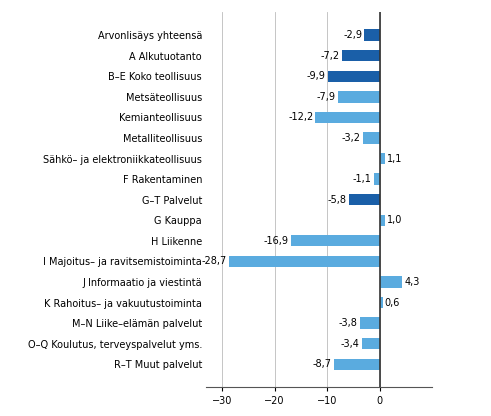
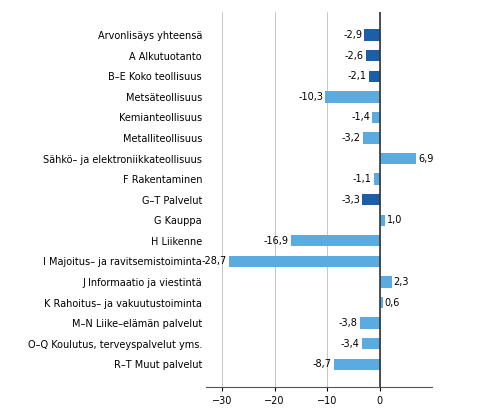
A Alkutuotanto: -7,2 -> -2,6
B–E Koko teollisuus: -9,9 -> -2,1
Metsäteollisuus: -7,9 -> -10,3
Kemianteollisuus: -12,2 -> -1,4
Sähkö– ja elektroniikkateollisuus: 1,1 -> 6,9
G–T Palvelut: -5,8 -> -3,3
J Informaatio ja viestintä: 4,3 -> 2,3
